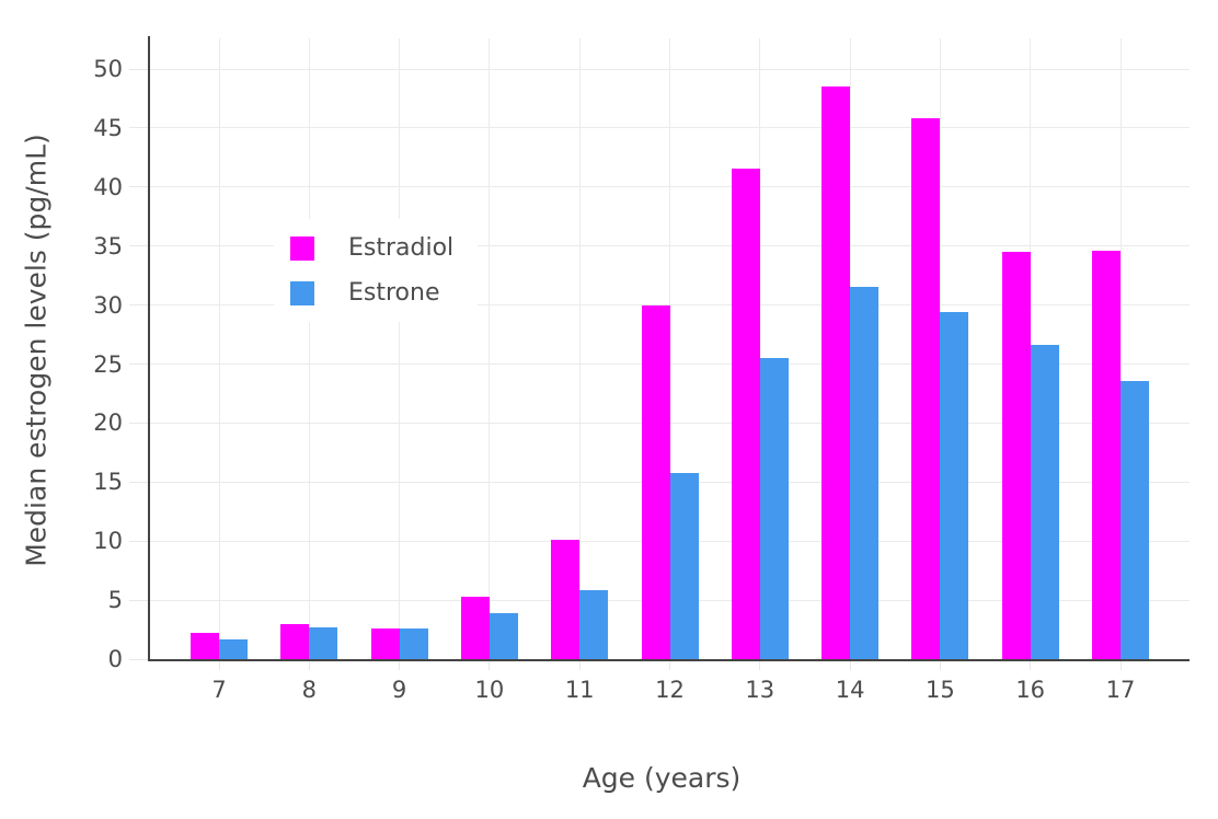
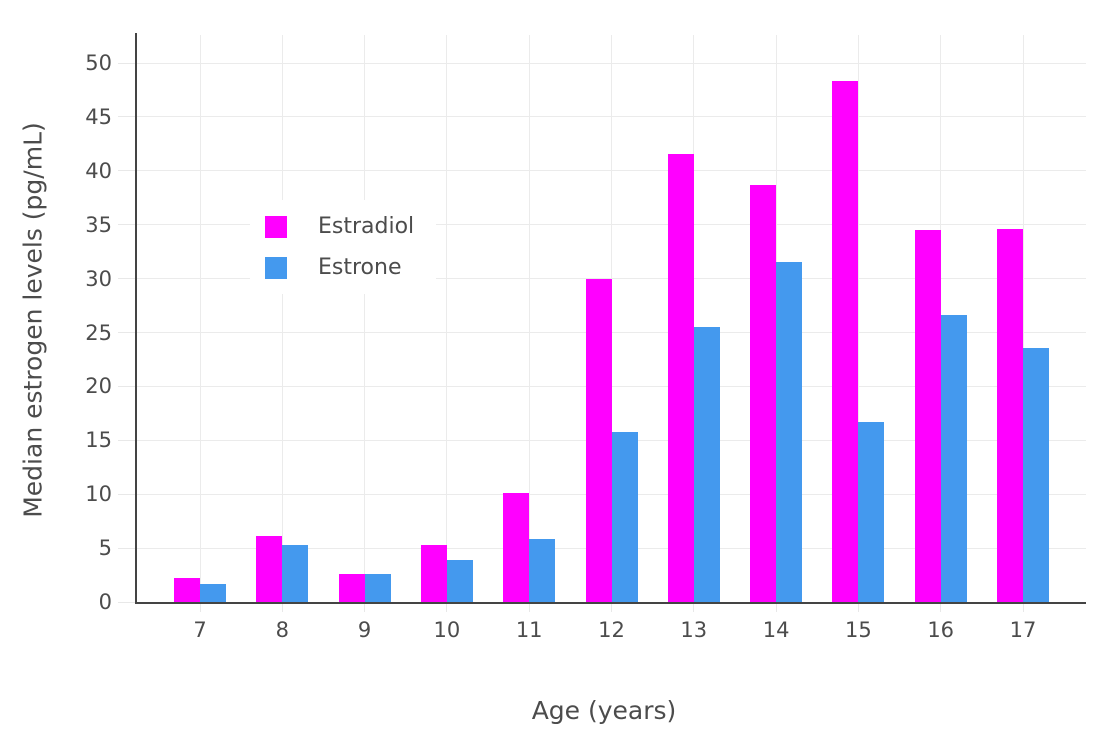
Estradiol/8: 3.0 -> 6.1
Estrone/8: 2.7 -> 5.3
Estradiol/14: 48.5 -> 38.7
Estradiol/15: 45.8 -> 48.3
Estrone/15: 29.4 -> 16.7
